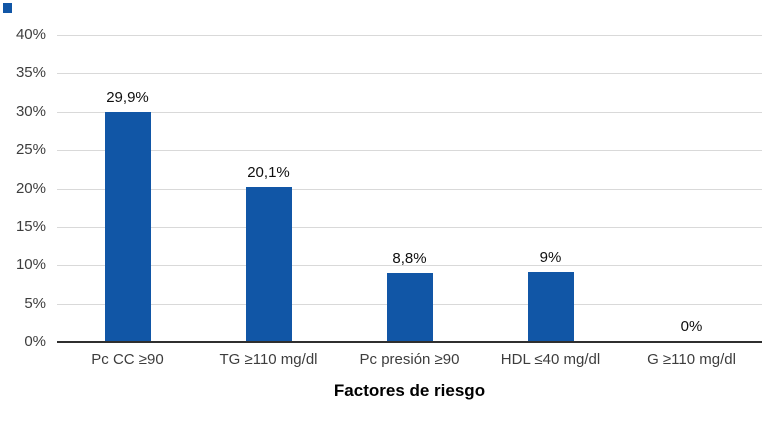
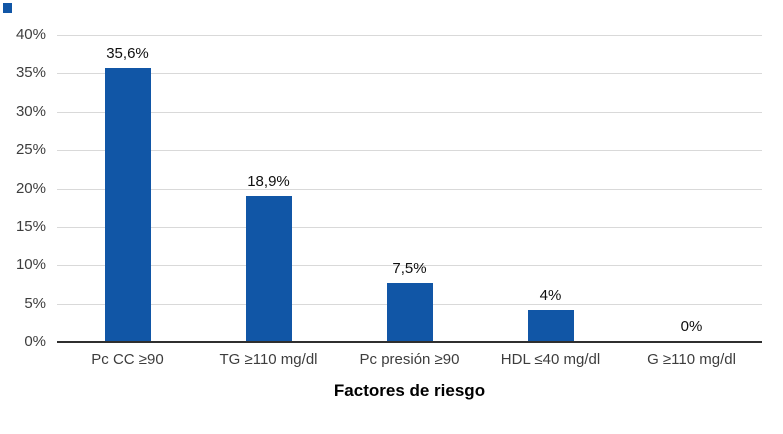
Pc CC ≥90: 29,9% -> 35,6%
TG ≥110 mg/dl: 20,1% -> 18,9%
Pc presión ≥90: 8,8% -> 7,5%
HDL ≤40 mg/dl: 9% -> 4%
